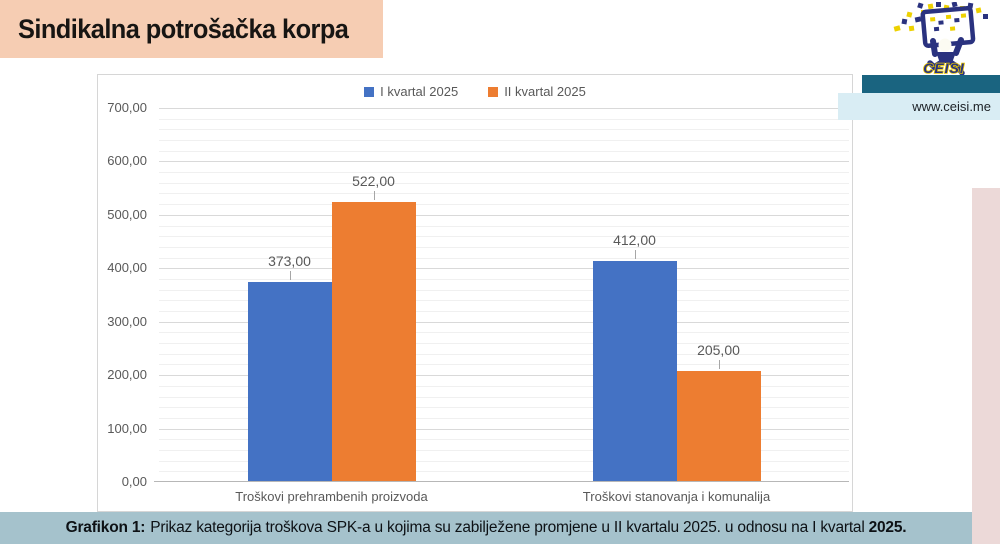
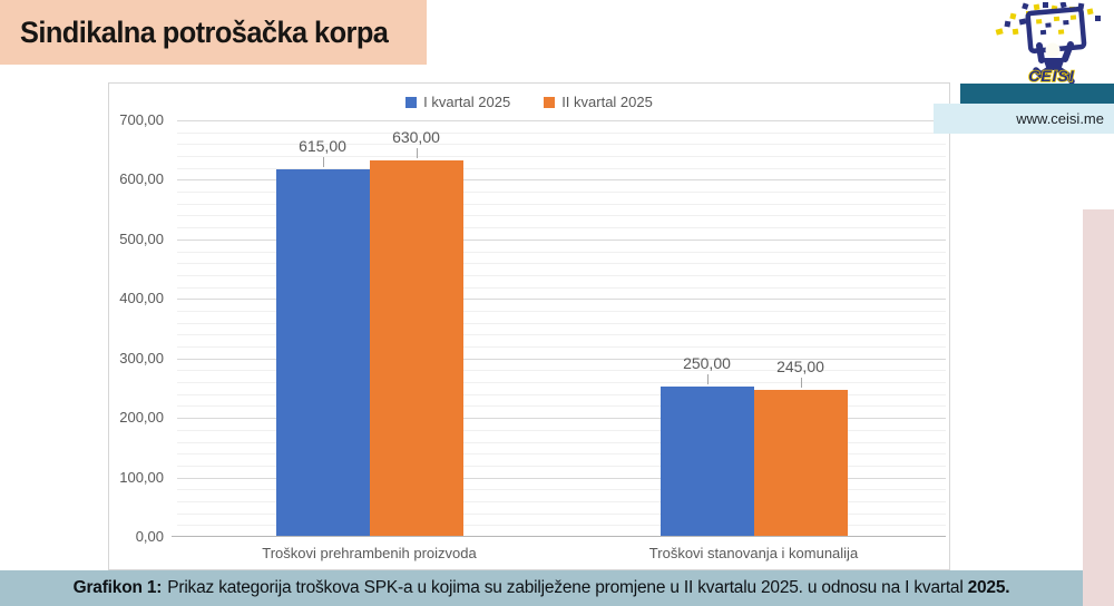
I kvartal 2025/Troškovi prehrambenih proizvoda: 373,00 -> 615,00
II kvartal 2025/Troškovi prehrambenih proizvoda: 522,00 -> 630,00
I kvartal 2025/Troškovi stanovanja i komunalija: 412,00 -> 250,00
II kvartal 2025/Troškovi stanovanja i komunalija: 205,00 -> 245,00
